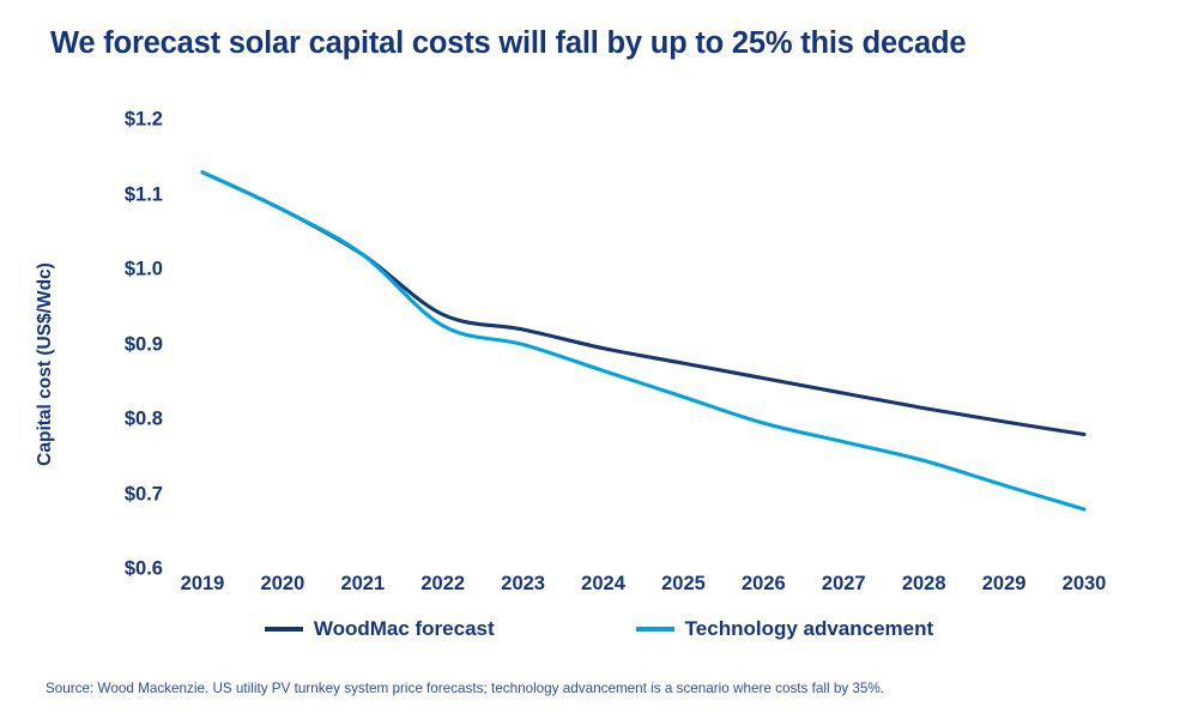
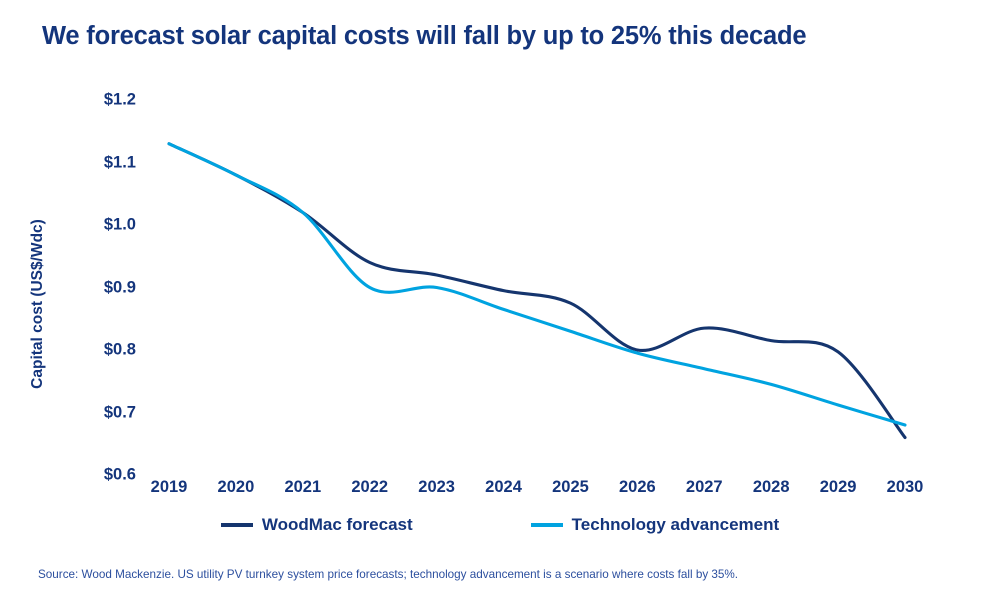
Technology advancement/2022: $0.93 -> $0.90
WoodMac forecast/2026: $0.85 -> $0.80
WoodMac forecast/2030: $0.78 -> $0.66
